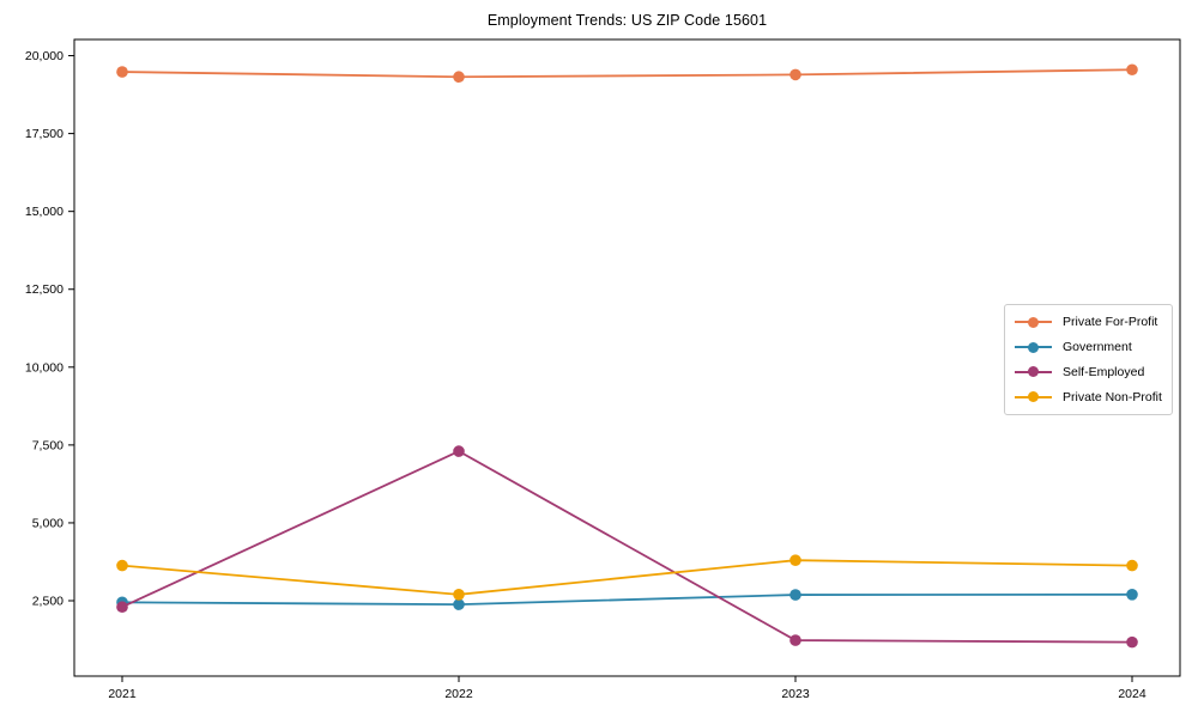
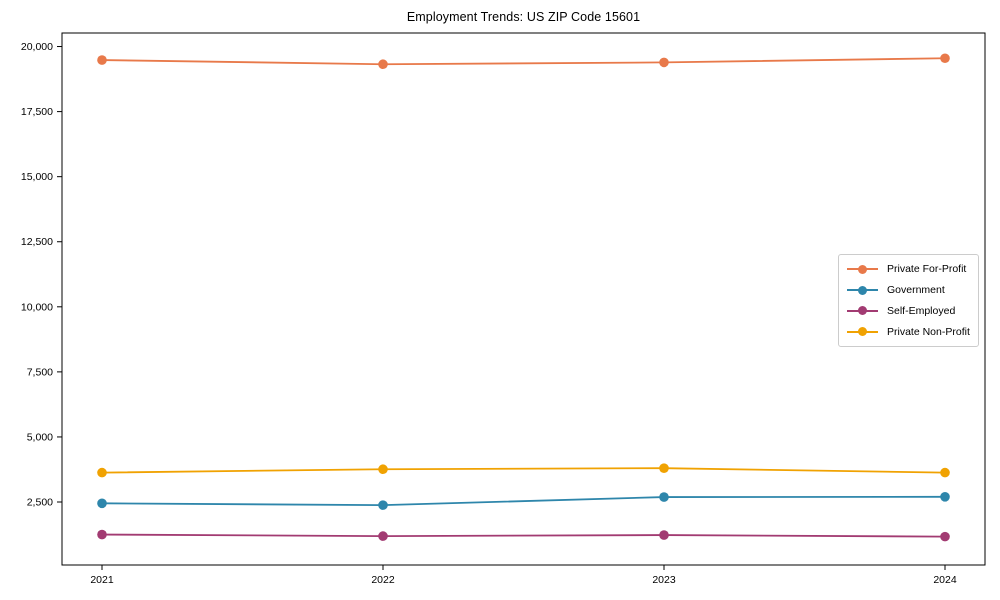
Self-Employed/2021: 2300 -> 1200
Self-Employed/2022: 7300 -> 1200
Private Non-Profit/2022: 2700 -> 3800
